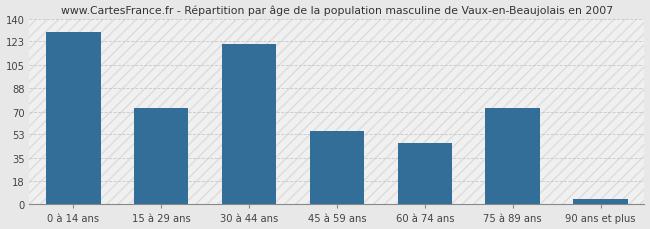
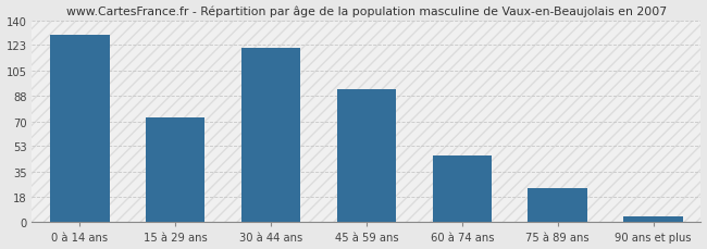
45 à 59 ans: 55 -> 92
75 à 89 ans: 73 -> 24
